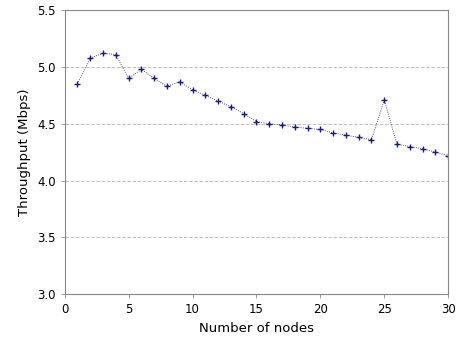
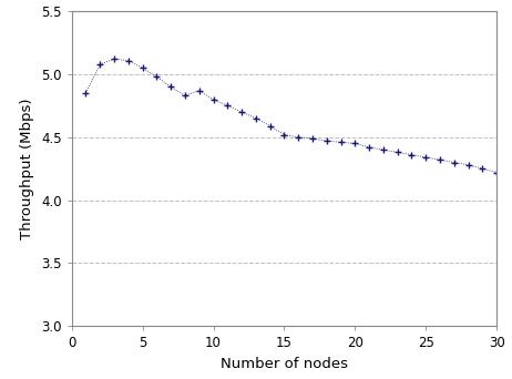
5: 4.90 -> 5.05
25: 4.71 -> 4.34
